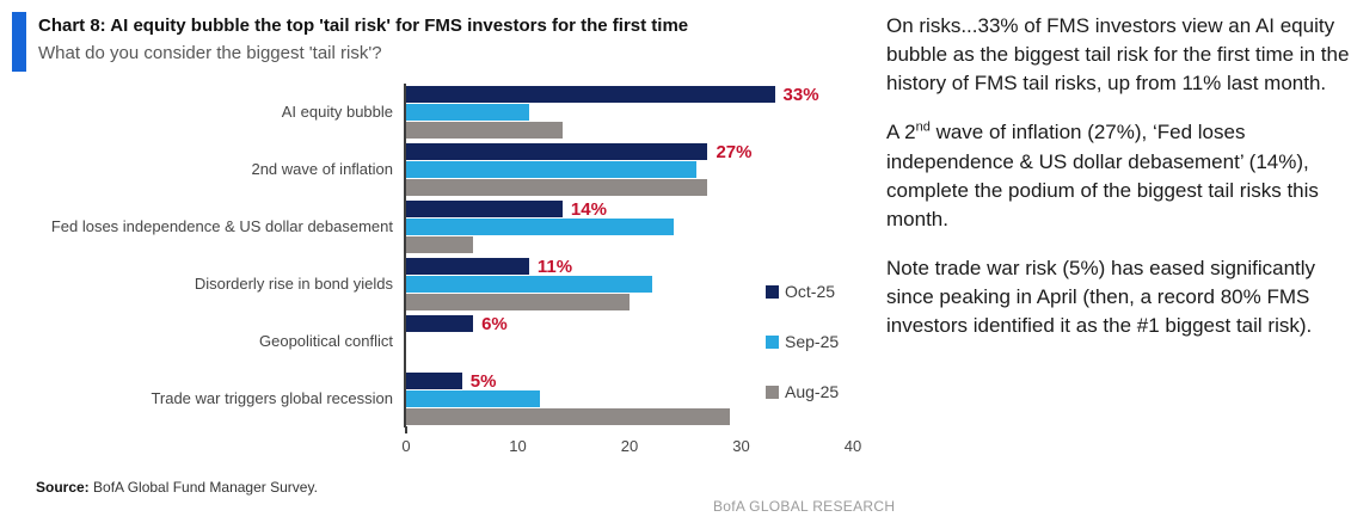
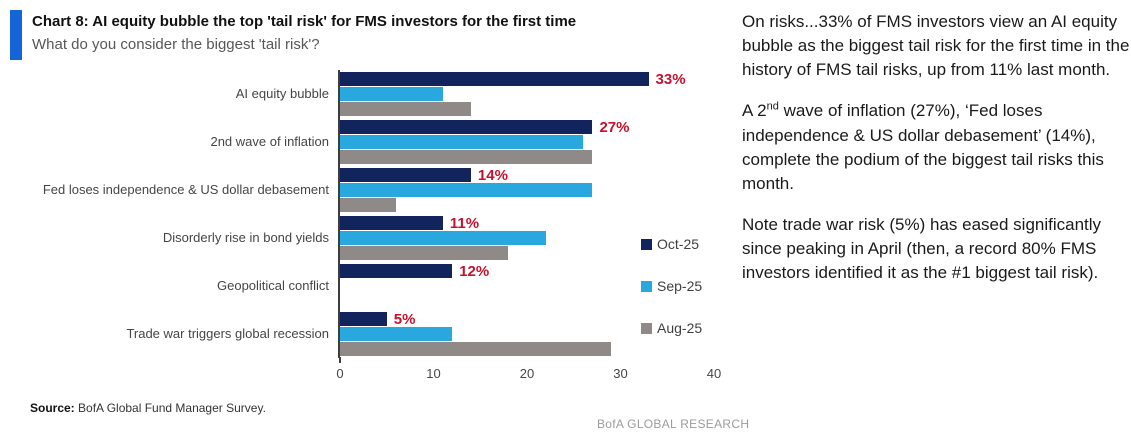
Sep-25/Fed loses independence & US dollar debasement: 24 -> 27
Aug-25/Disorderly rise in bond yields: 20 -> 18
Oct-25/Geopolitical conflict: 6% -> 12%
